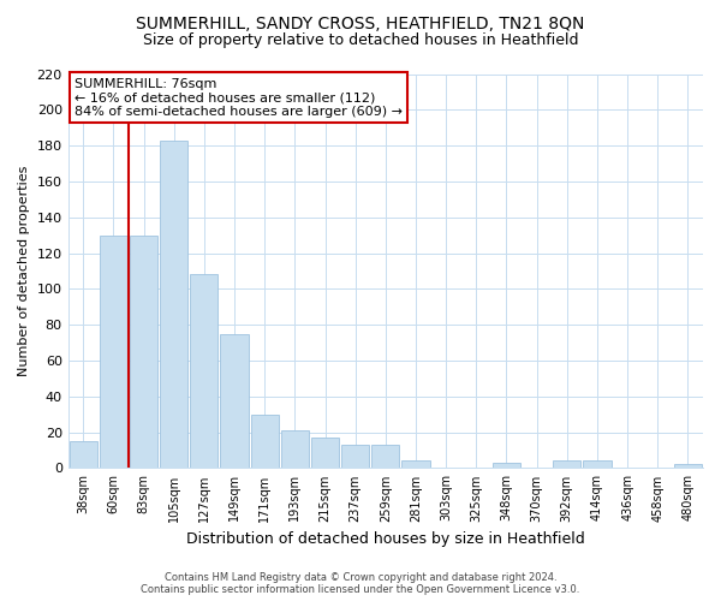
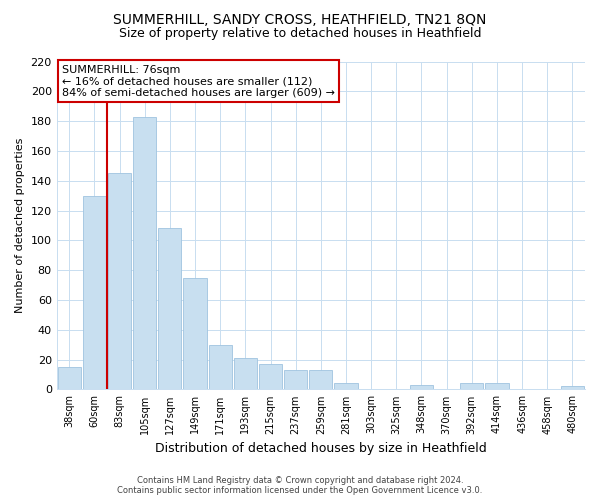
83sqm: 130 -> 145
